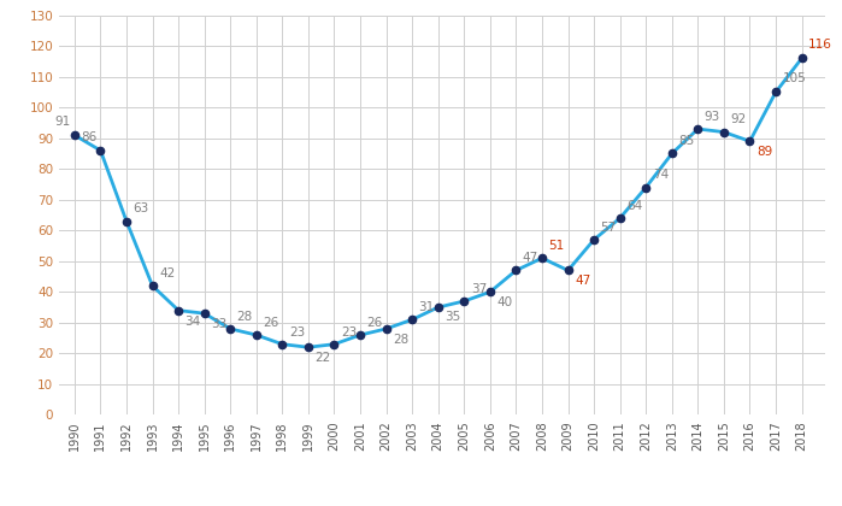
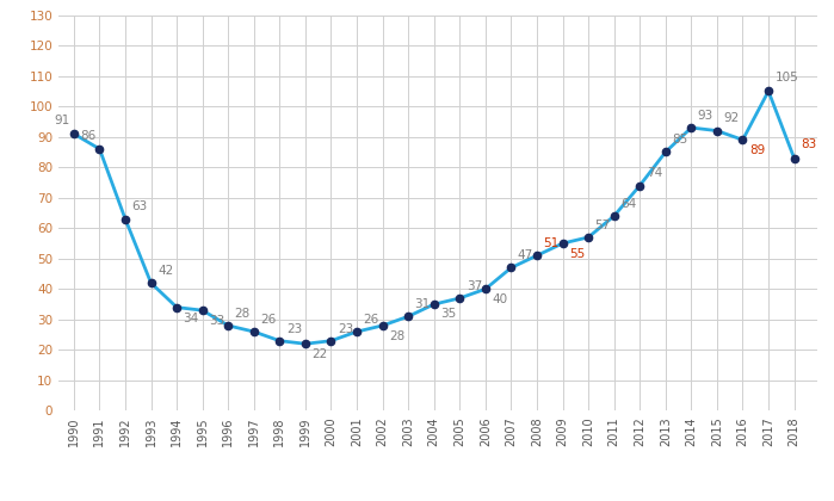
2009: 47 -> 55
2018: 116 -> 83
